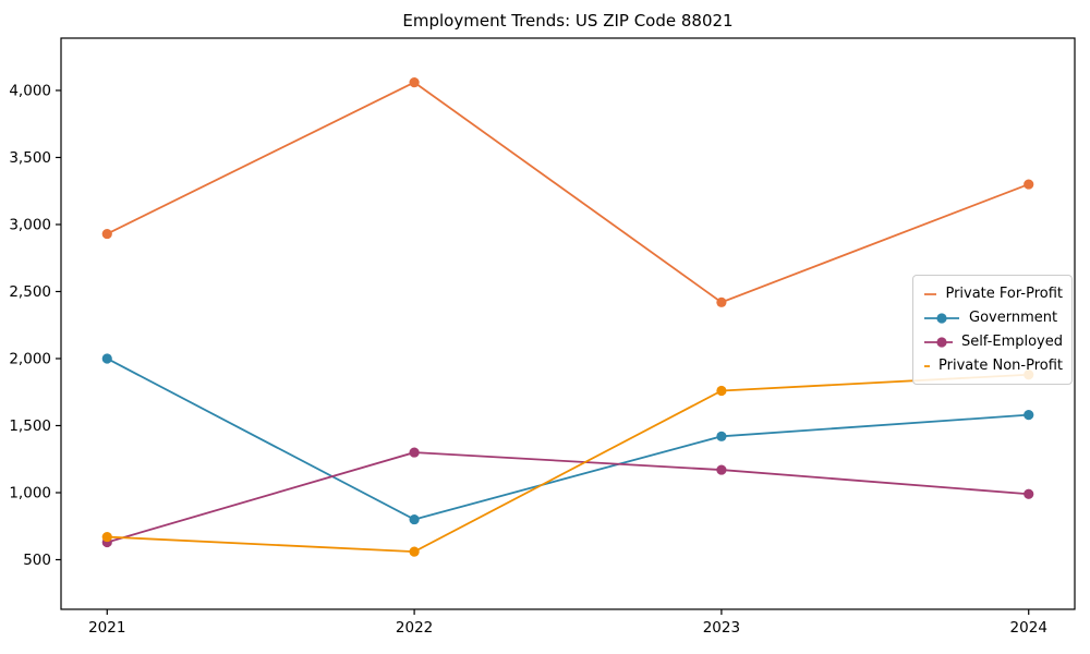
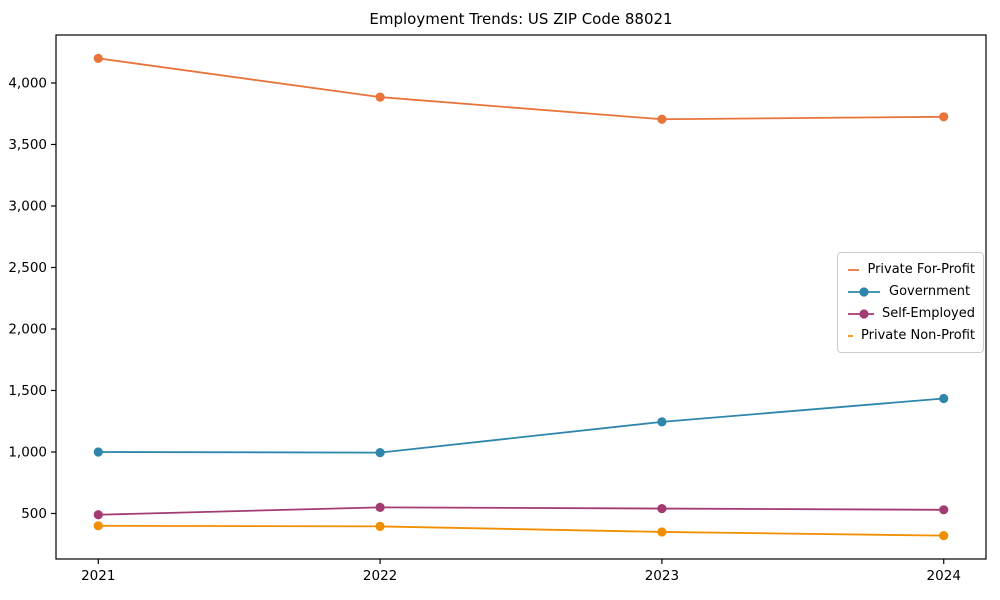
Private For-Profit/2021: 2930 -> 4200
Government/2021: 2000 -> 1000
Self-Employed/2021: 630 -> 490
Private Non-Profit/2021: 670 -> 400
Private For-Profit/2022: 4060 -> 3880
Government/2022: 800 -> 1000
Self-Employed/2022: 1300 -> 550
Private Non-Profit/2022: 560 -> 400
Private For-Profit/2023: 2420 -> 3700
Government/2023: 1420 -> 1240
Self-Employed/2023: 1170 -> 540
Private Non-Profit/2023: 1760 -> 350
Private For-Profit/2024: 3300 -> 3720
Government/2024: 1580 -> 1440
Self-Employed/2024: 990 -> 530
Private Non-Profit/2024: 1880 -> 320
